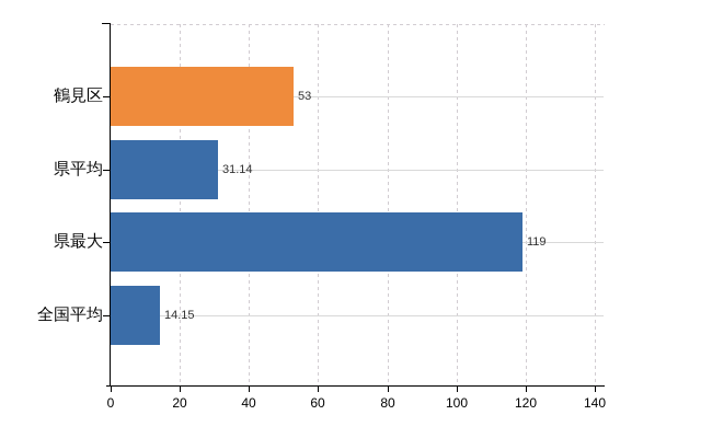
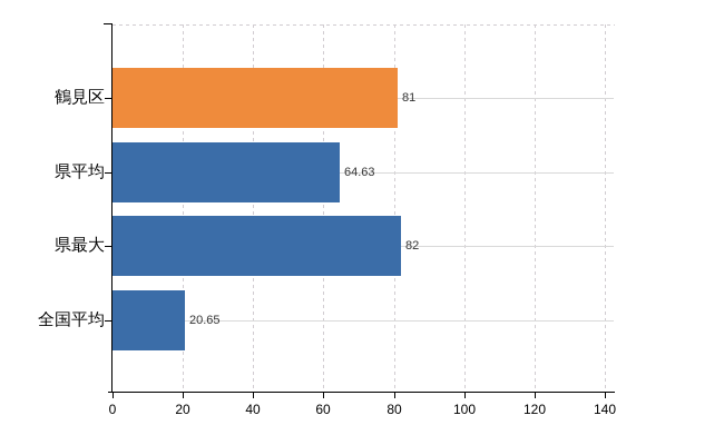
鶴見区: 53 -> 81
県平均: 31.14 -> 64.63
県最大: 119 -> 82
全国平均: 14.15 -> 20.65
